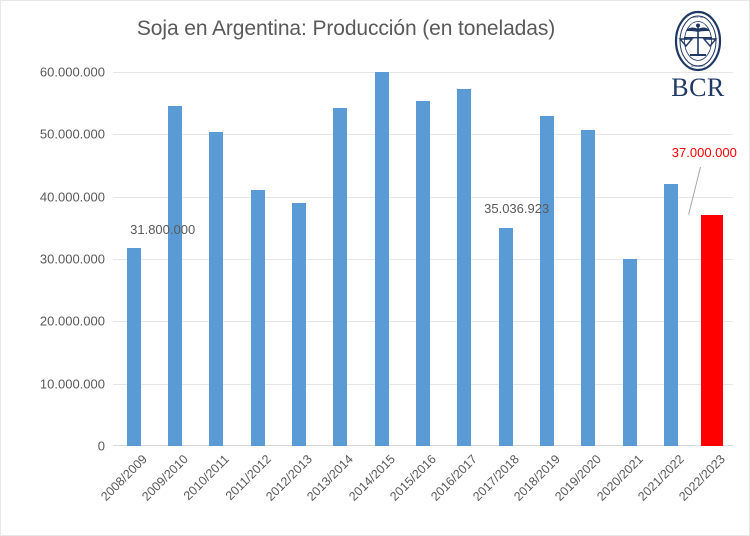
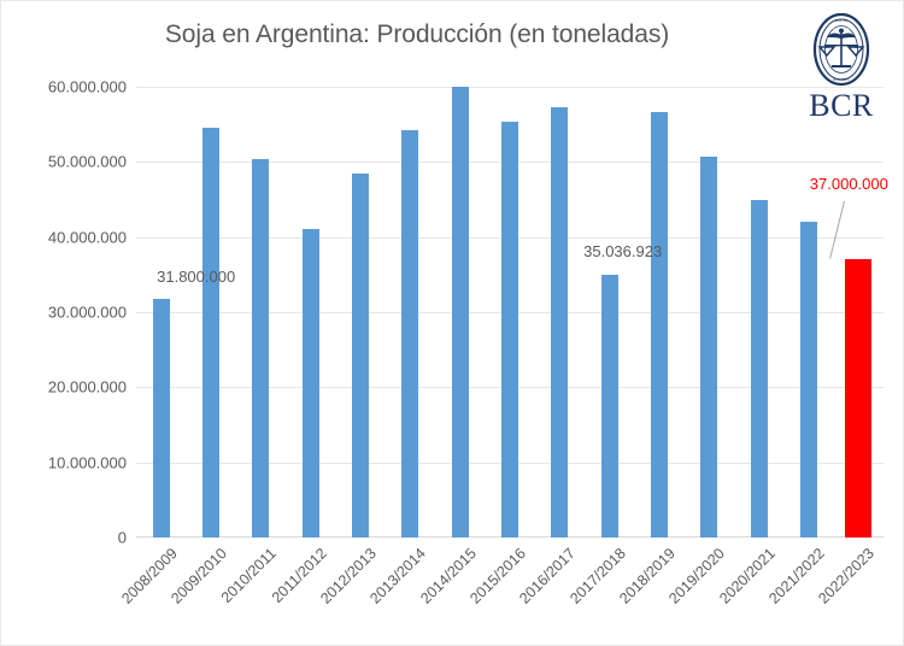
2012/2013: 39000000 -> 48000000
2018/2019: 53000000 -> 57000000
2020/2021: 30000000 -> 45000000
